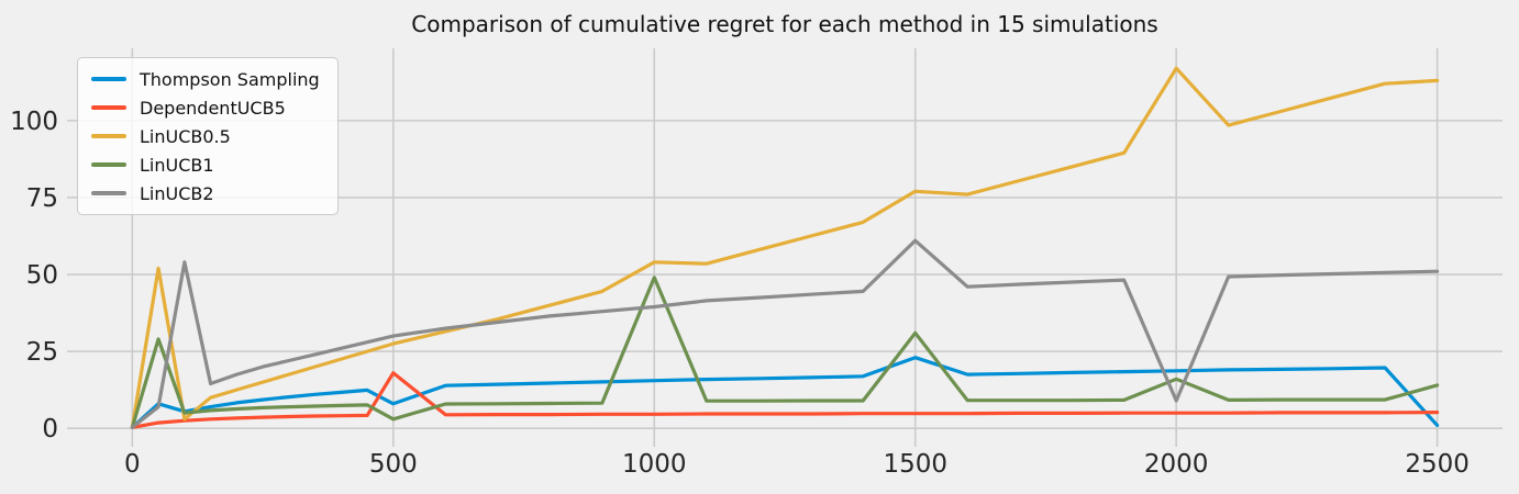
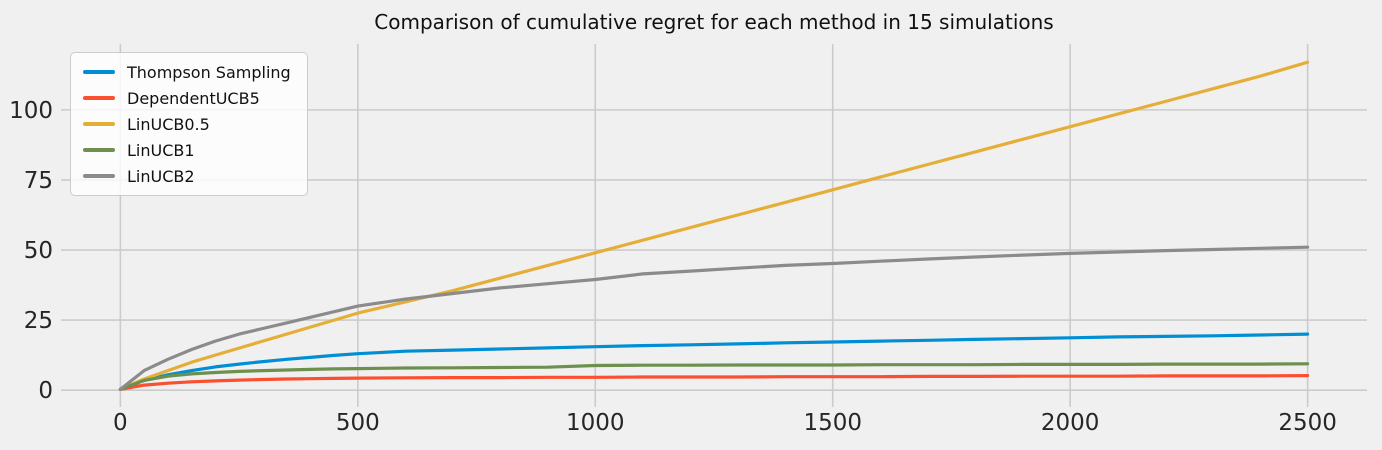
Thompson Sampling/50: 8 -> 4
LinUCB0.5/50: 52 -> 4
LinUCB1/50: 29 -> 4
LinUCB0.5/100: 3 -> 7
LinUCB2/100: 54 -> 11
Thompson Sampling/500: 8 -> 13
DependentUCB5/500: 18 -> 4
LinUCB1/500: 3 -> 8
LinUCB0.5/1000: 54 -> 49
LinUCB1/1000: 49 -> 9
Thompson Sampling/1500: 23 -> 17
LinUCB0.5/1500: 77 -> 72
LinUCB1/1500: 31 -> 9
LinUCB2/1500: 61 -> 45
LinUCB0.5/2000: 117 -> 94
LinUCB1/2000: 16 -> 9
LinUCB2/2000: 9 -> 49
Thompson Sampling/2500: 1 -> 20
LinUCB0.5/2500: 113 -> 117
LinUCB1/2500: 14 -> 9
